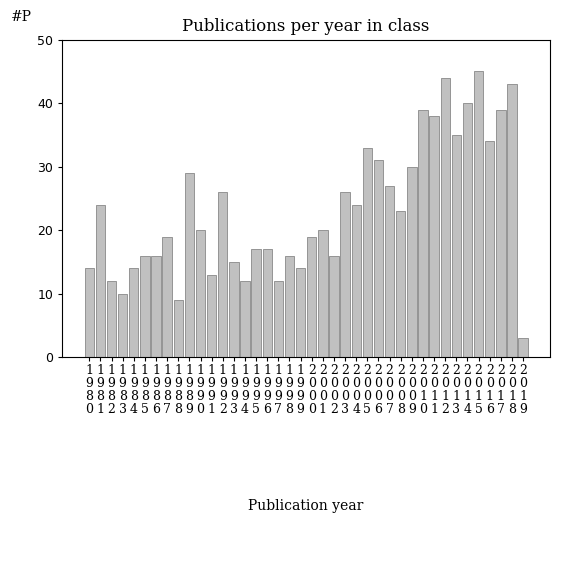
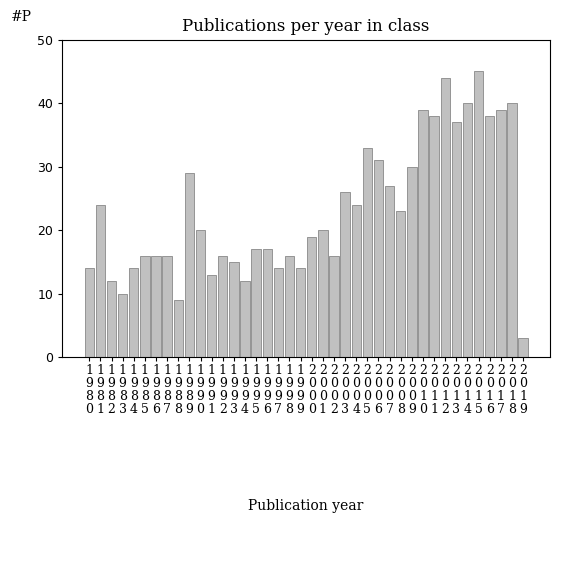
1 9 8 7: 19 -> 16
1 9 9 2: 26 -> 16
1 9 9 7: 12 -> 14
2 0 1 3: 35 -> 37
2 0 1 6: 34 -> 38
2 0 1 8: 43 -> 40
